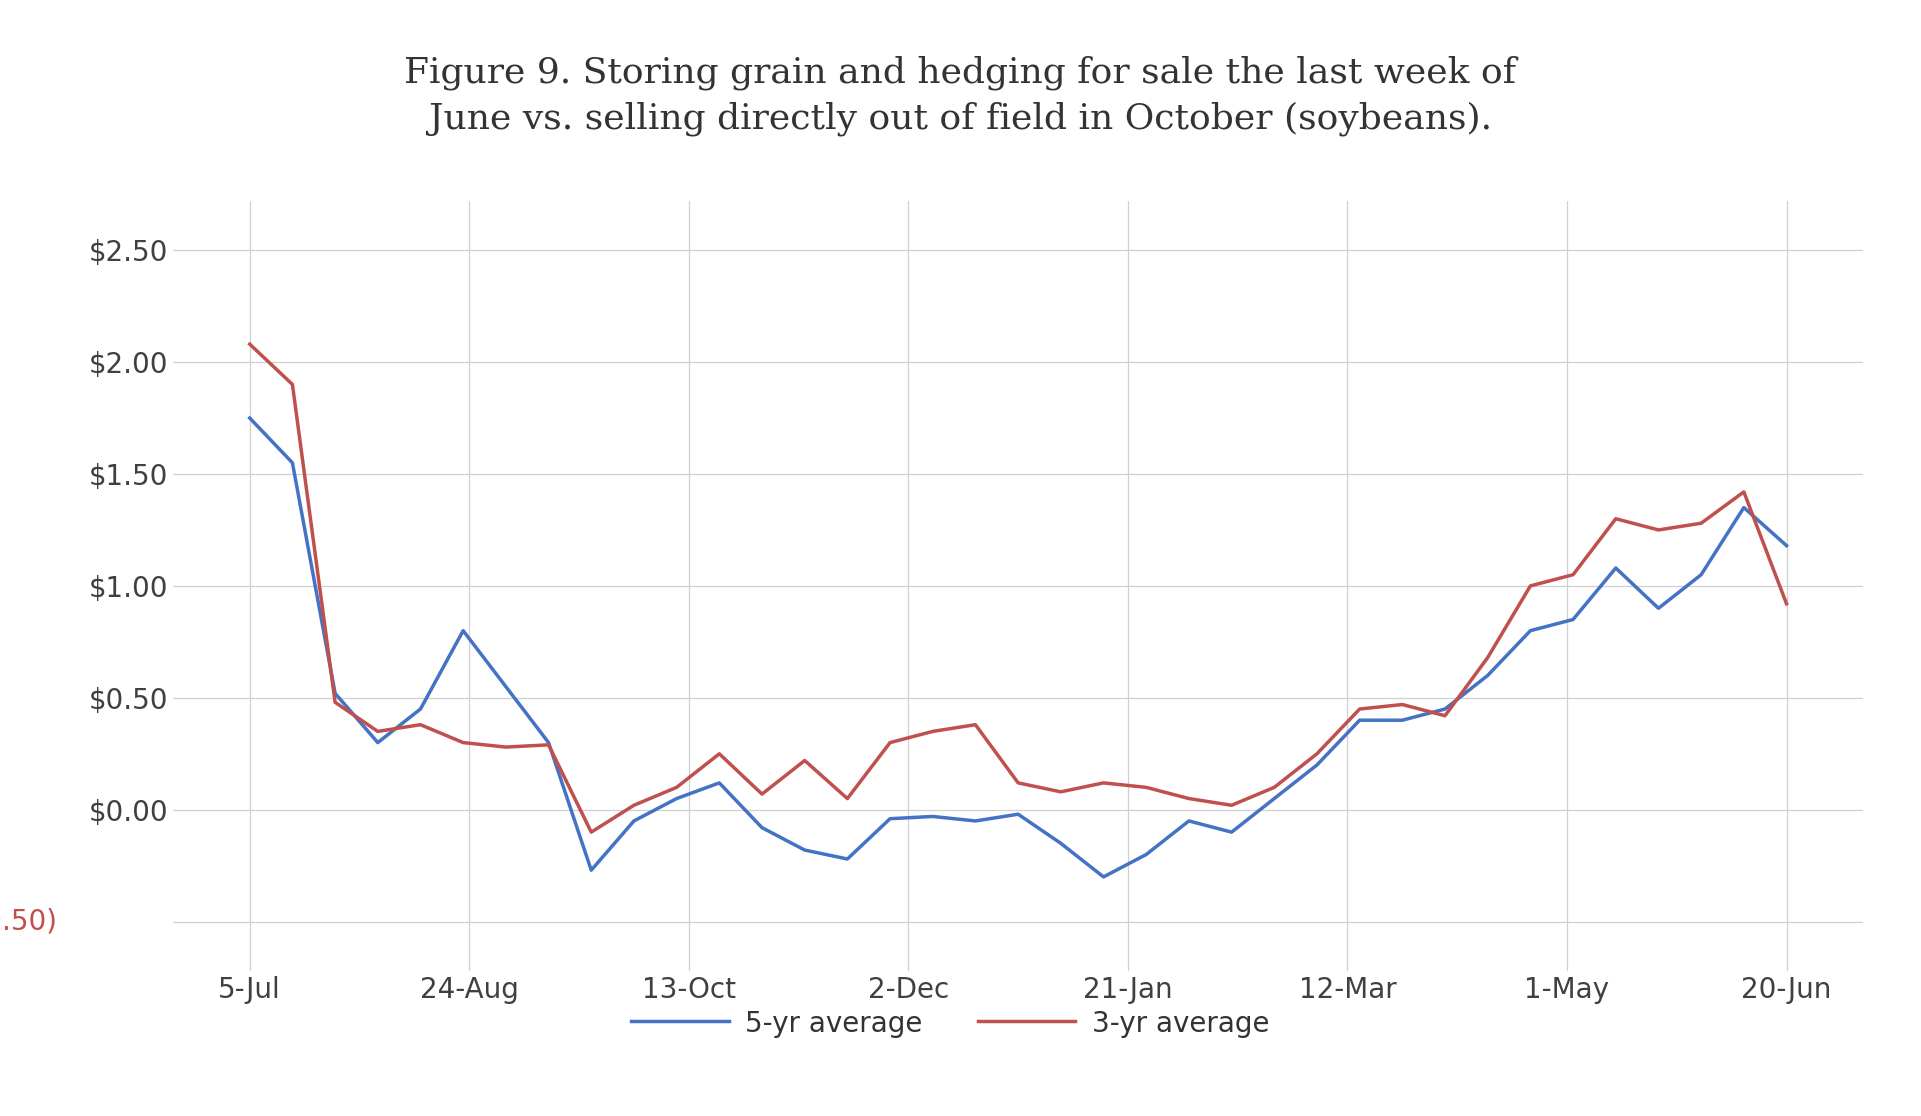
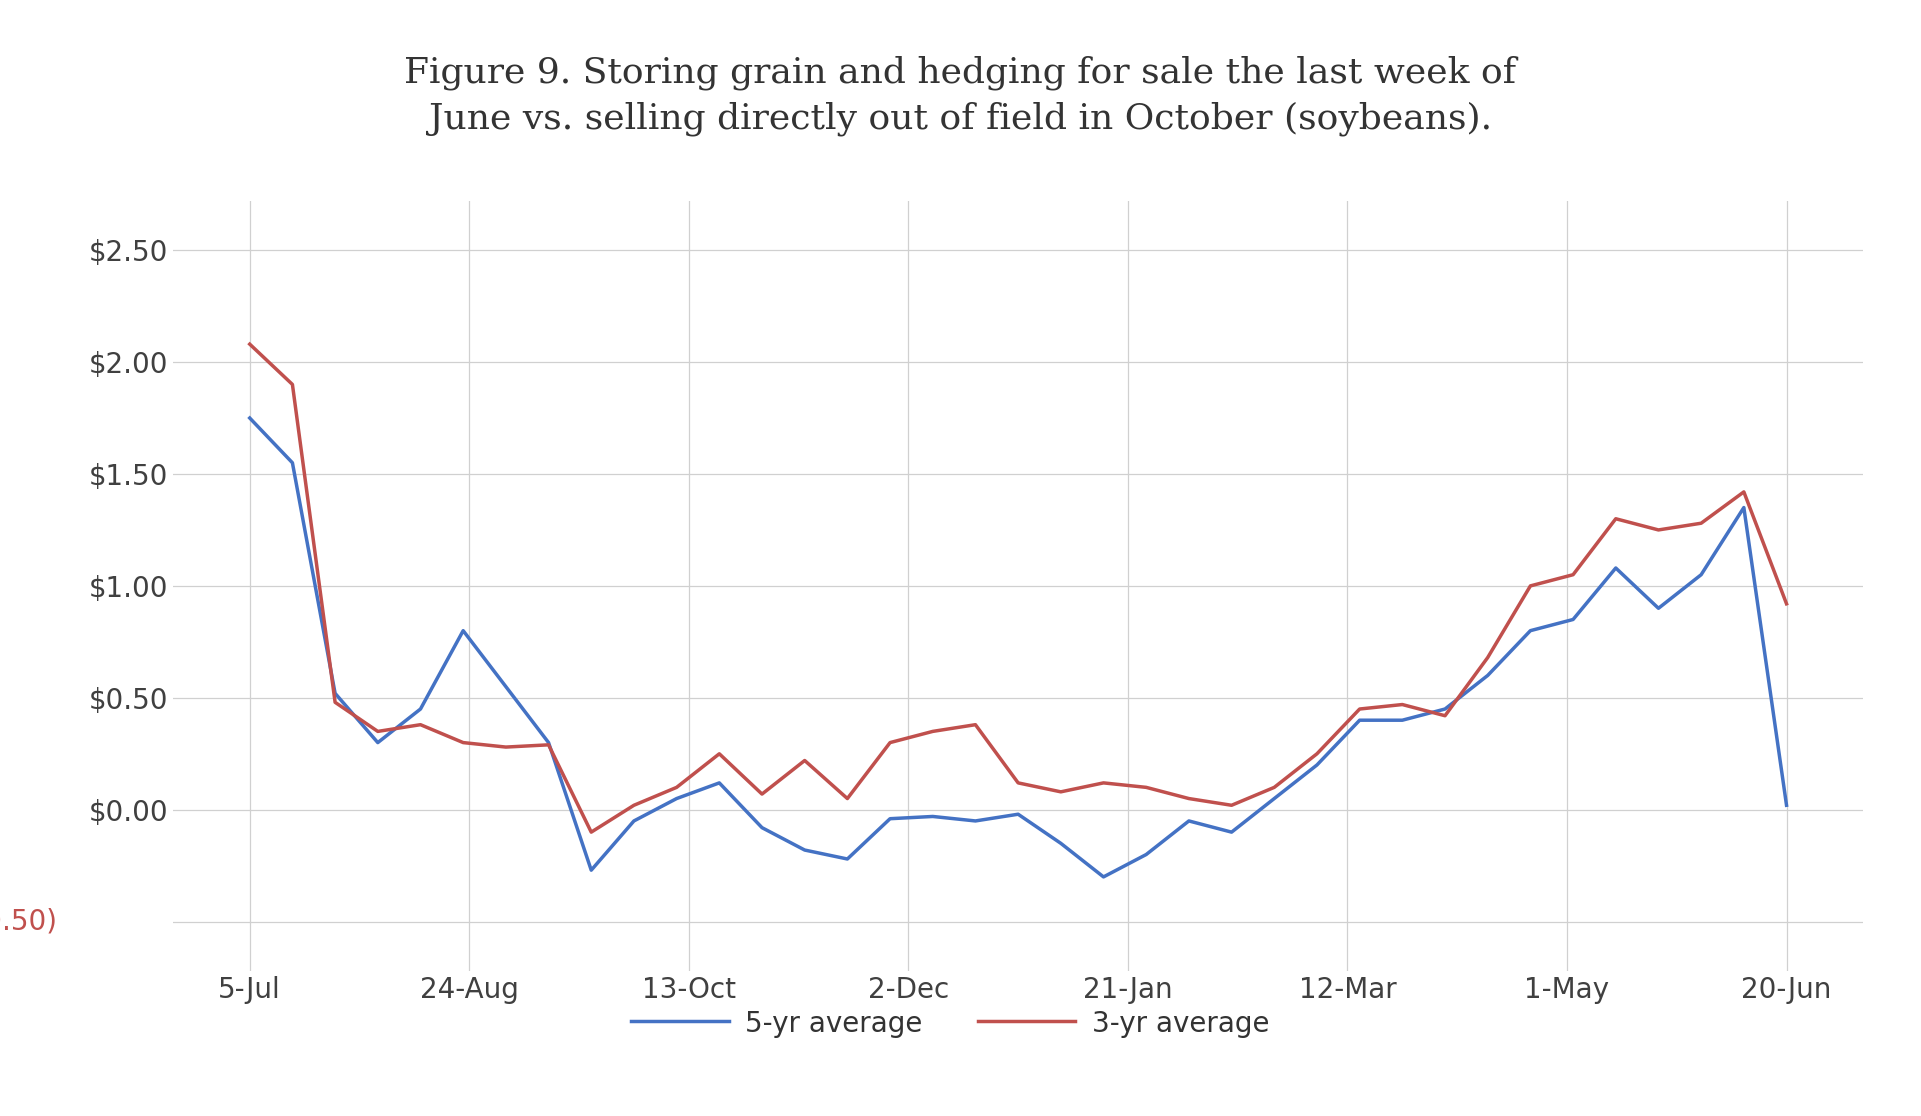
5-yr average/20-Jun: $1.18 -> $0.02
